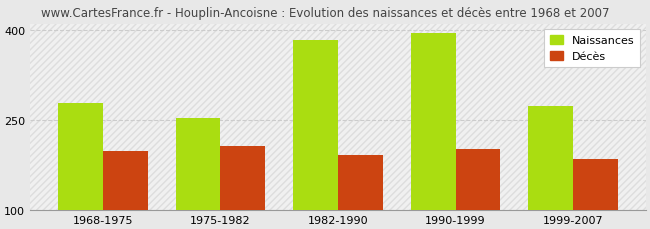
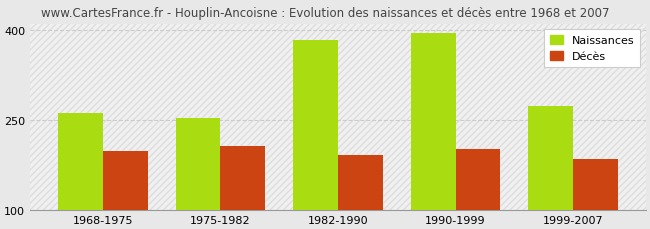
Naissances/1968-1975: 278 -> 262
